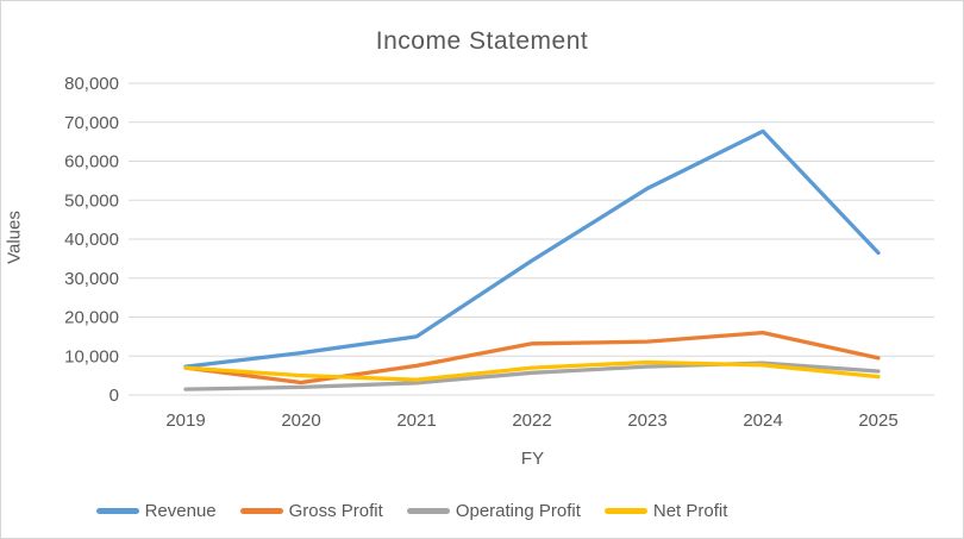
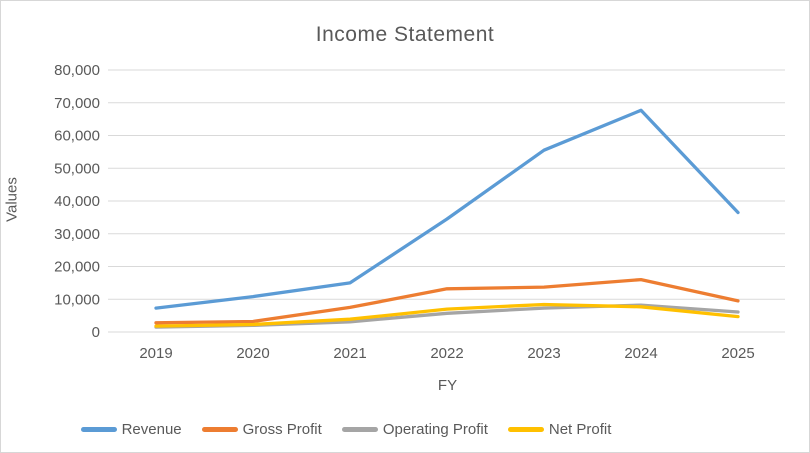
Gross Profit/2019: 7000 -> 3000
Net Profit/2019: 7000 -> 2000
Net Profit/2020: 5000 -> 2000
Revenue/2023: 53000 -> 56000
